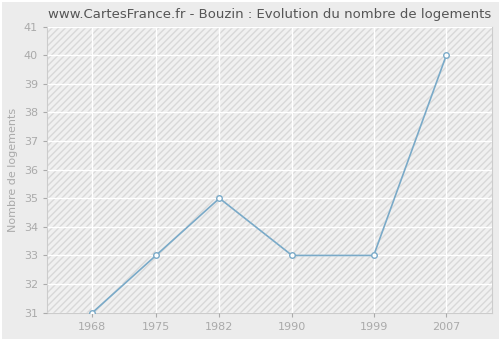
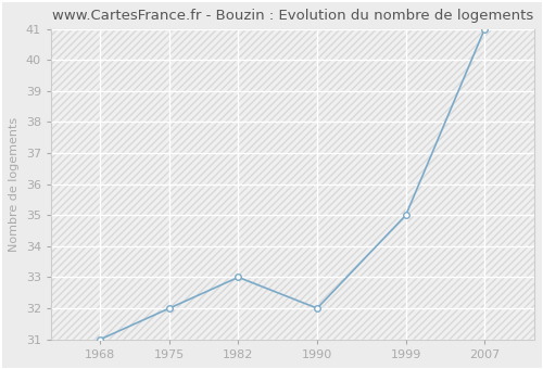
1975: 33 -> 32
1982: 35 -> 33
1990: 33 -> 32
1999: 33 -> 35
2007: 40 -> 41
